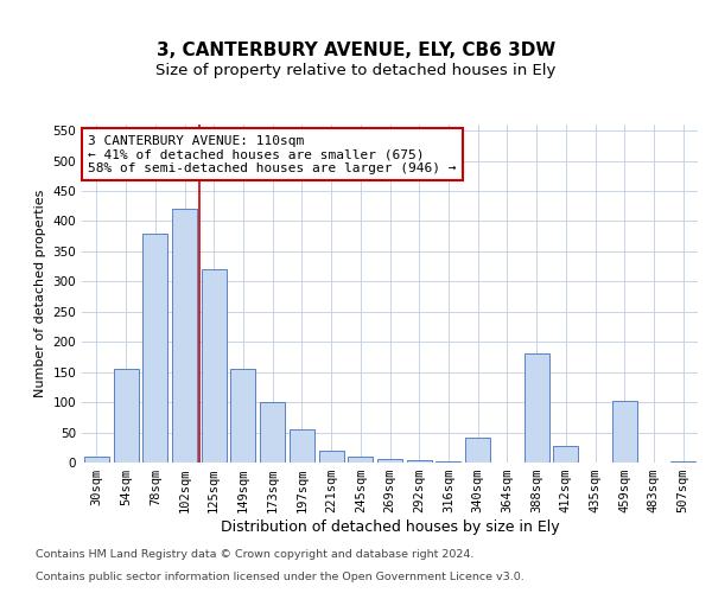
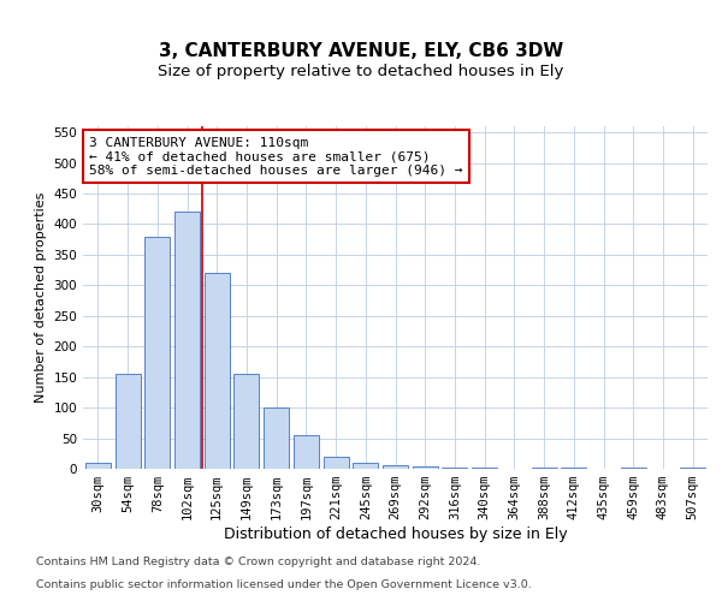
340sqm: 42 -> 2
388sqm: 180 -> 1
412sqm: 28 -> 1
459sqm: 102 -> 1
